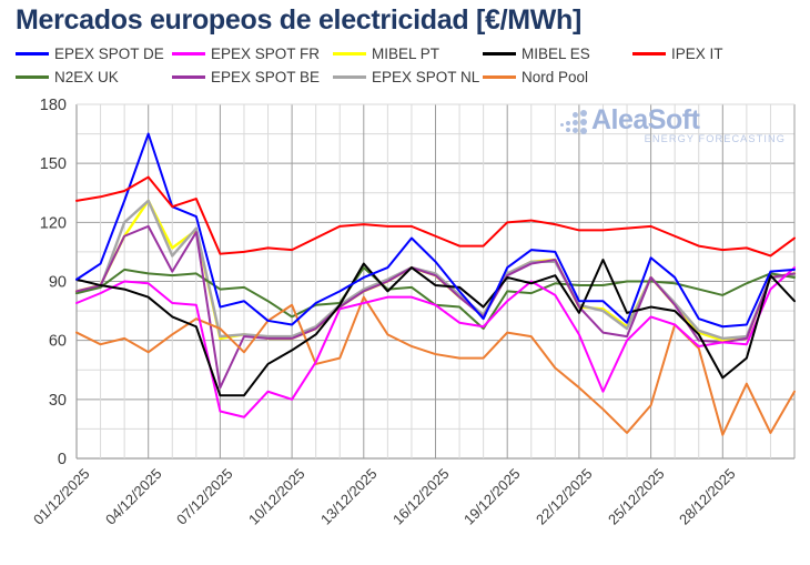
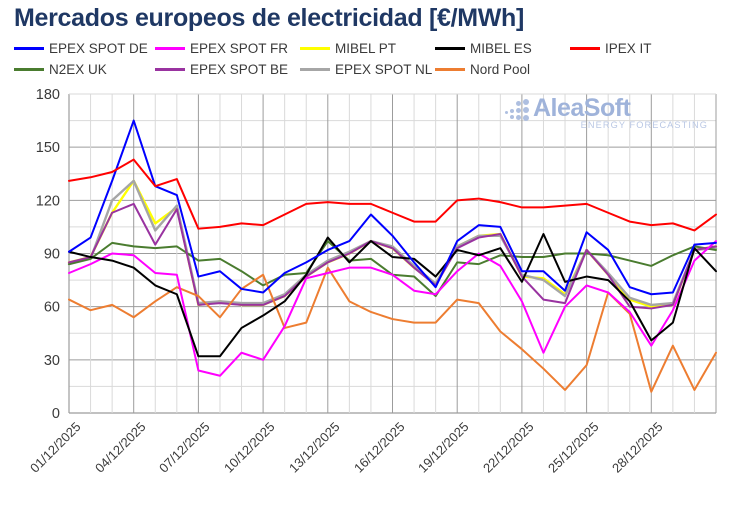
EPEX SPOT BE/07/12/2025: 36 -> 61
EPEX SPOT FR/28/12/2025: 59 -> 38
